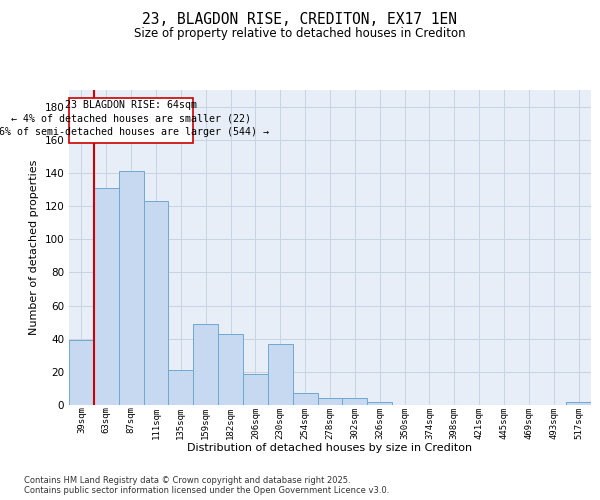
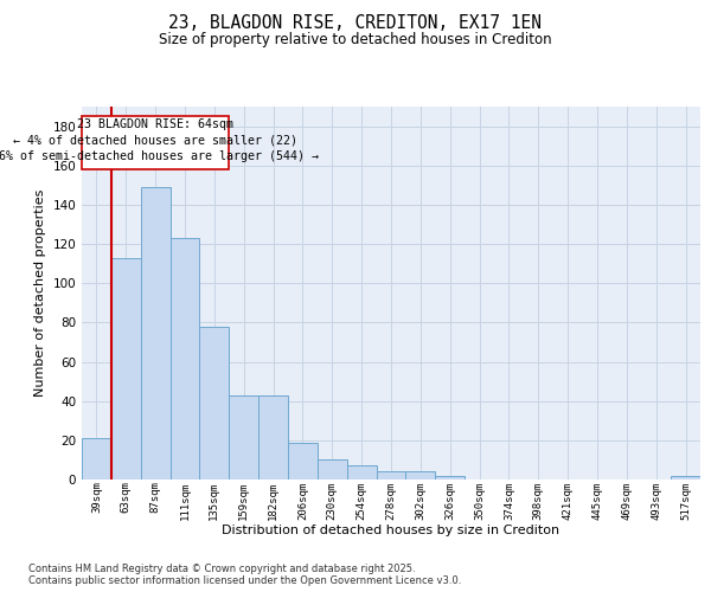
39sqm: 39 -> 21
63sqm: 131 -> 113
87sqm: 141 -> 149
135sqm: 21 -> 78
159sqm: 49 -> 43
230sqm: 37 -> 10
